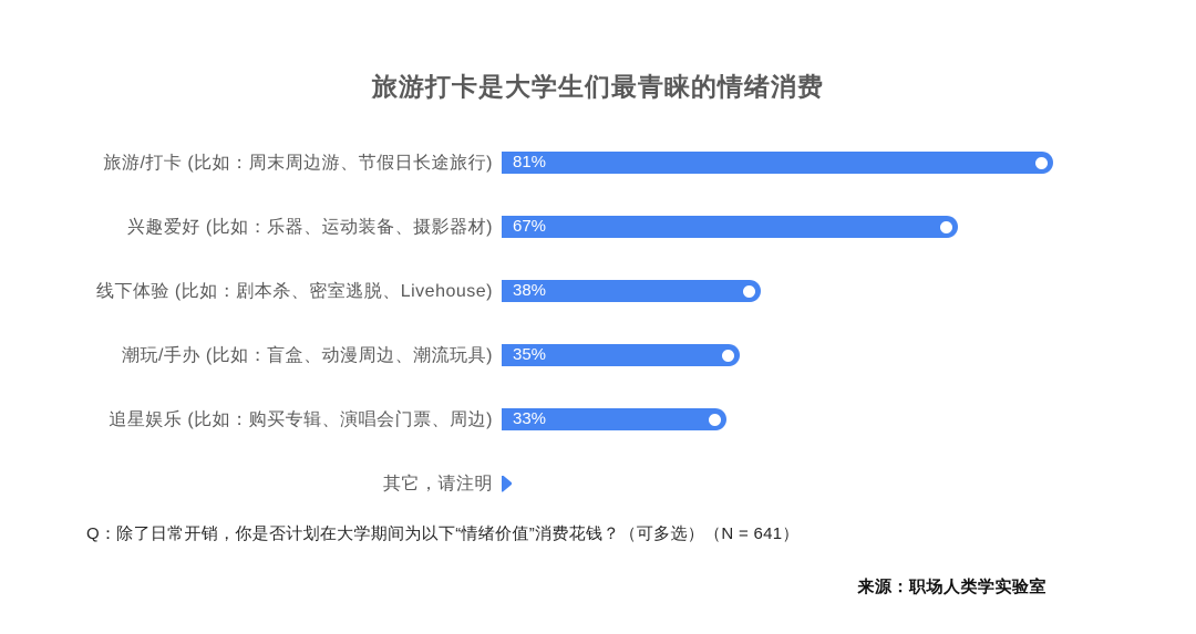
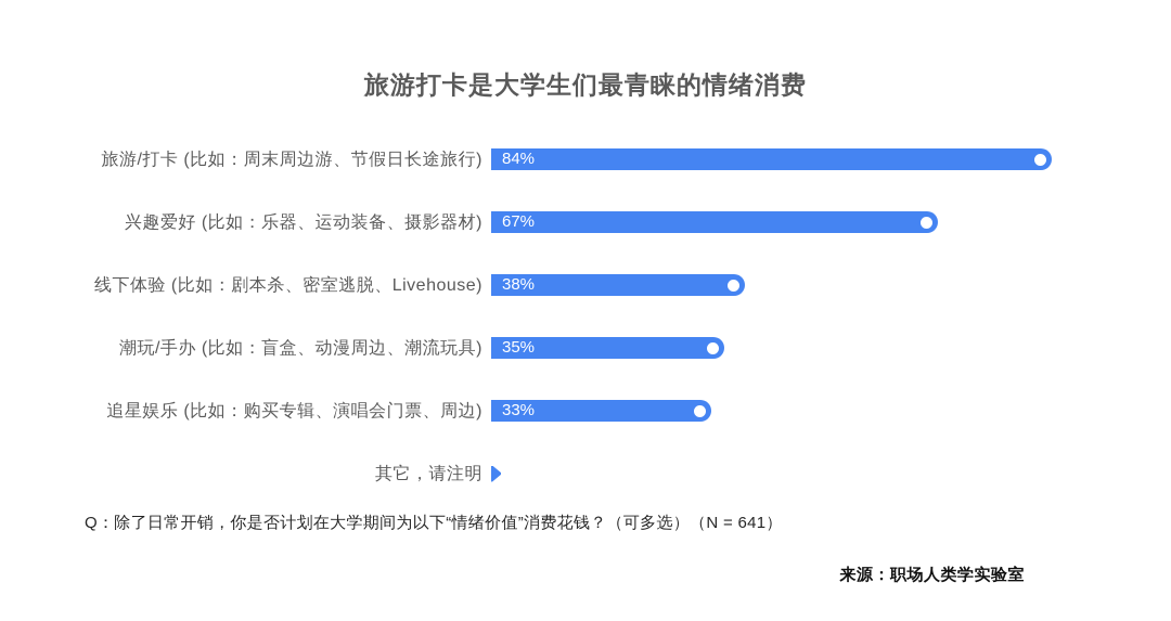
旅游/打卡 (比如：周末周边游、节假日长途旅行): 81% -> 84%
